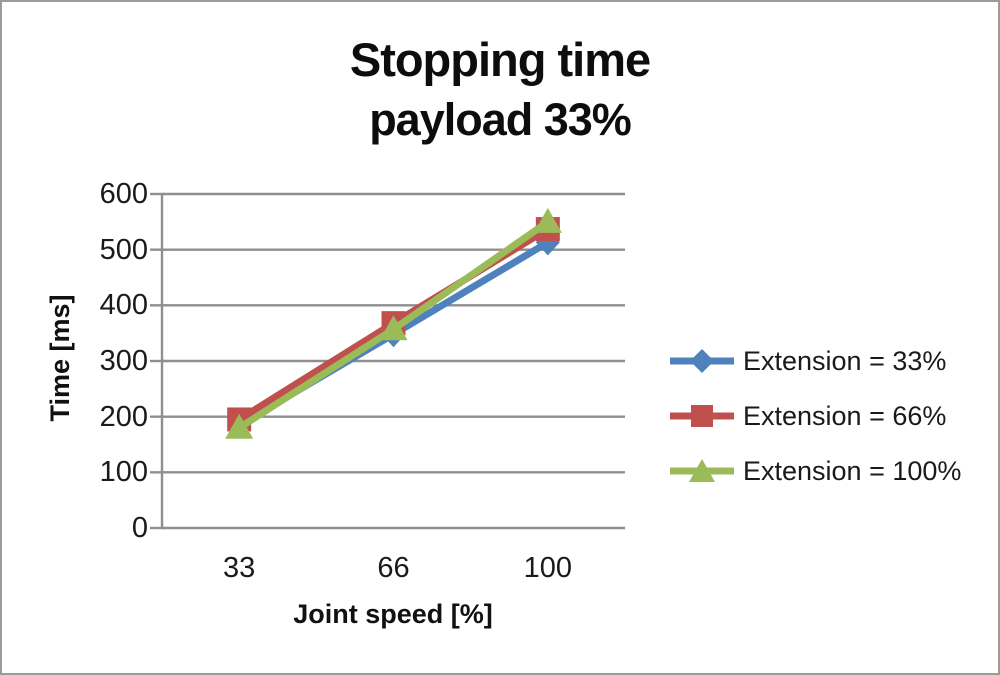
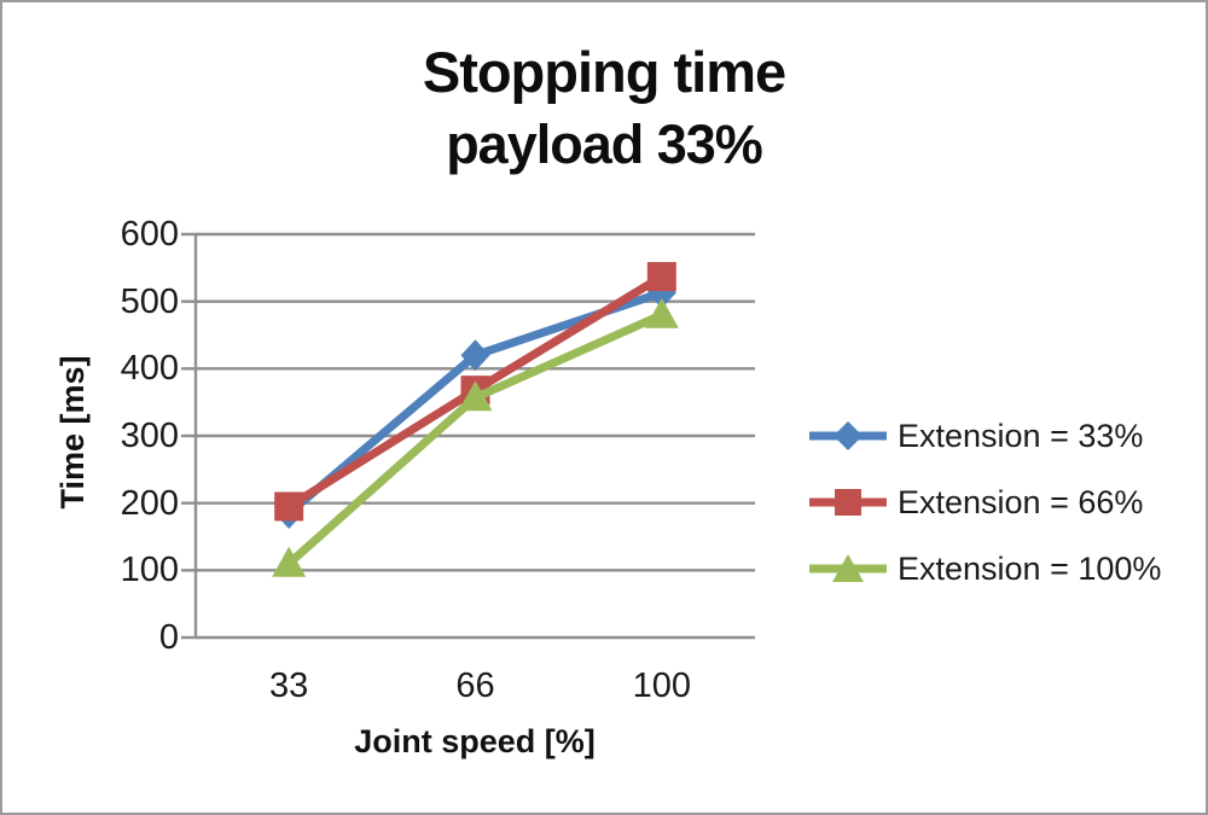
Extension = 100%/33: 180 -> 110
Extension = 33%/66: 350 -> 420
Extension = 100%/100: 550 -> 480
